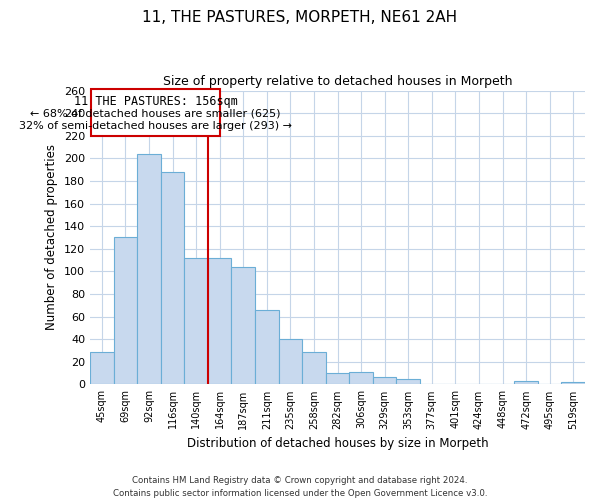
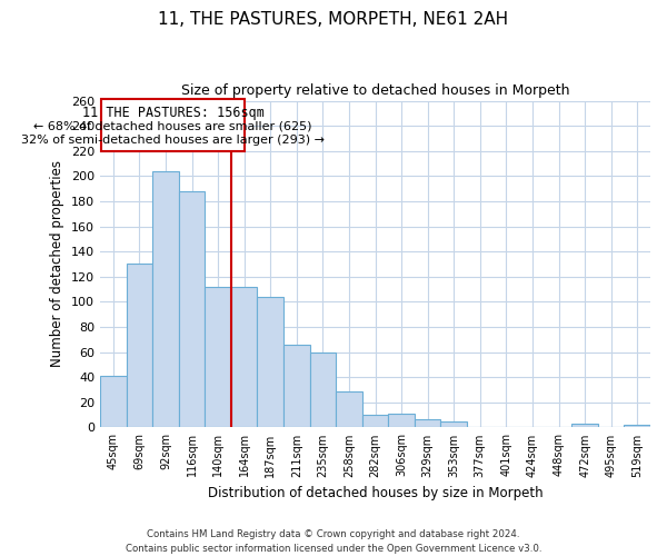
45sqm: 29 -> 41
235sqm: 40 -> 60
